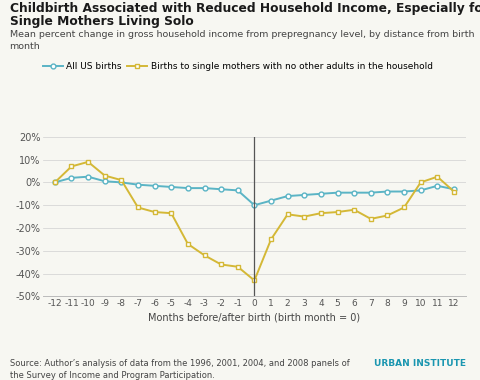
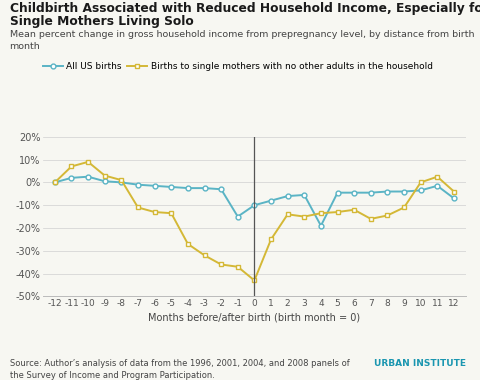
All US births/-1: -3.5% -> -15.0%
All US births/4: -5.0% -> -19.0%
All US births/12: -3.0% -> -7.0%
